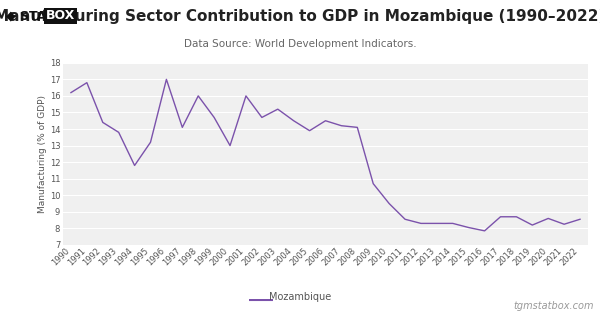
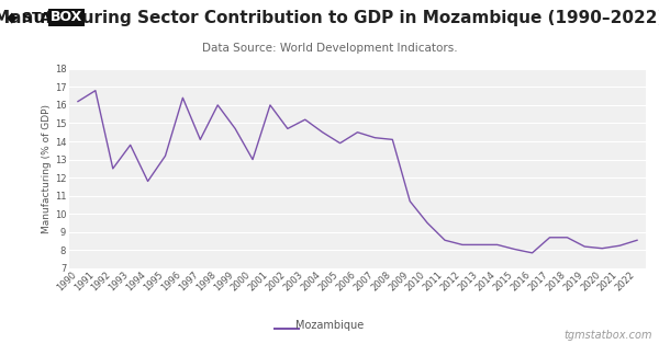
1992: 14.4 -> 12.5
1996: 17.0 -> 16.4
2020: 8.6 -> 8.1
